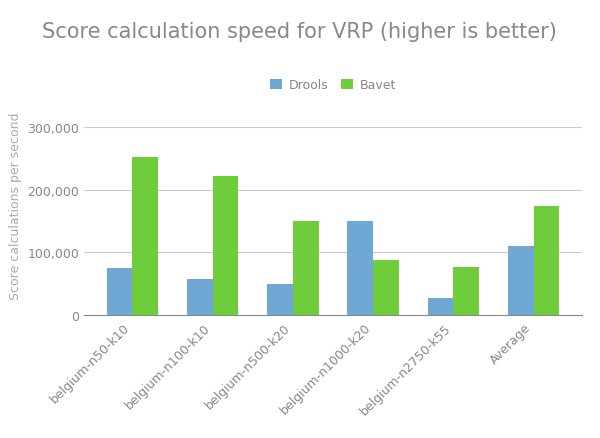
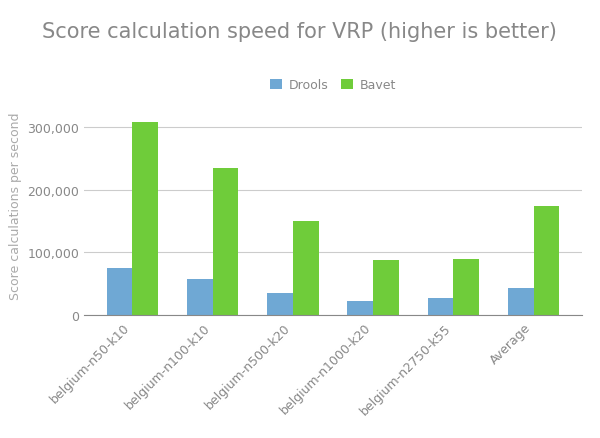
Bavet/belgium-n50-k10: 252,000 -> 308,000
Bavet/belgium-n100-k10: 222,000 -> 235,000
Drools/belgium-n500-k20: 50,000 -> 35,000
Drools/belgium-n1000-k20: 150,000 -> 22,000
Bavet/belgium-n2750-k55: 76,000 -> 90,000
Drools/Average: 110,000 -> 43,000
